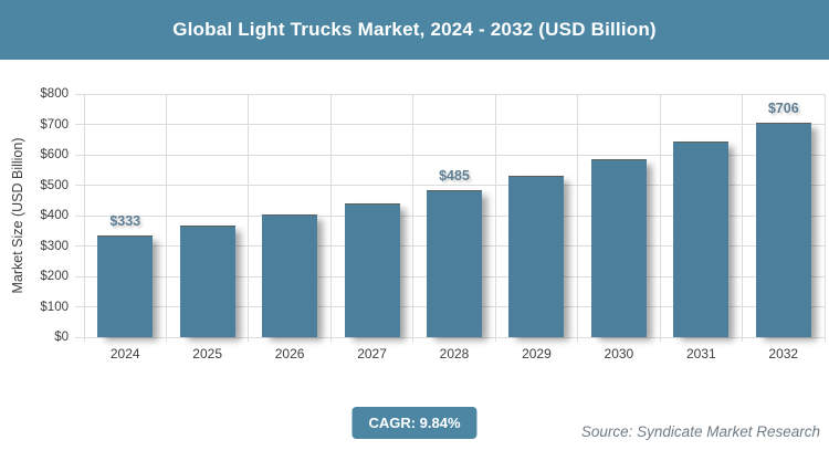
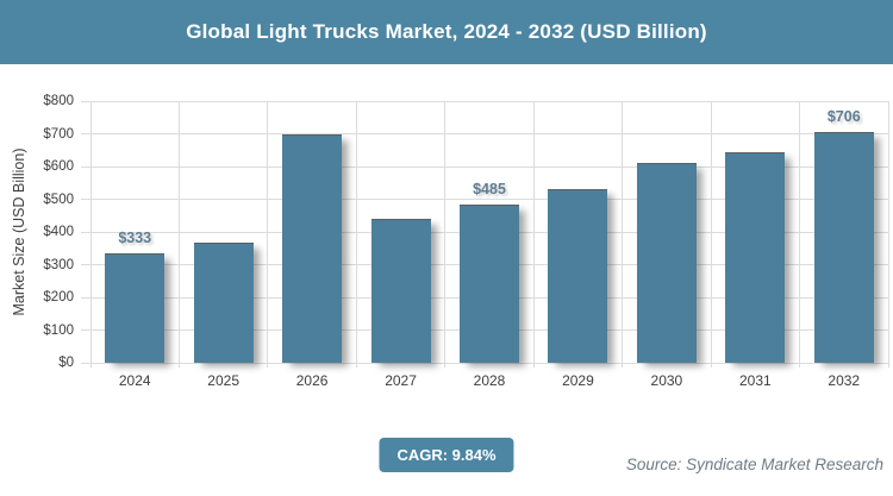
2026: $400 -> $700
2030: $580 -> $610
